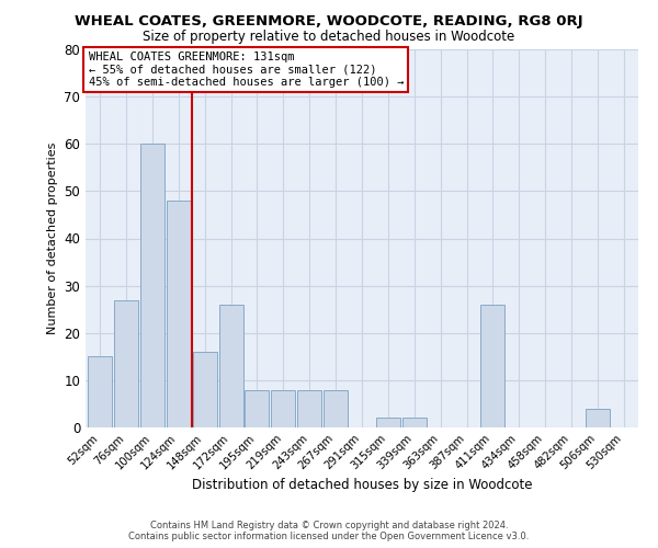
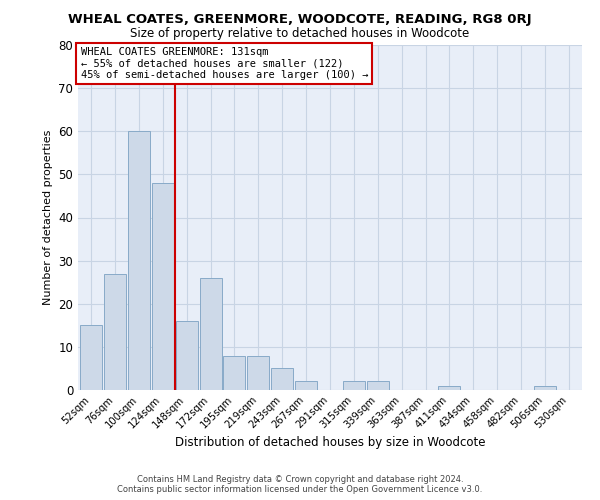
243sqm: 8 -> 5
267sqm: 8 -> 2
411sqm: 26 -> 1
506sqm: 4 -> 1
